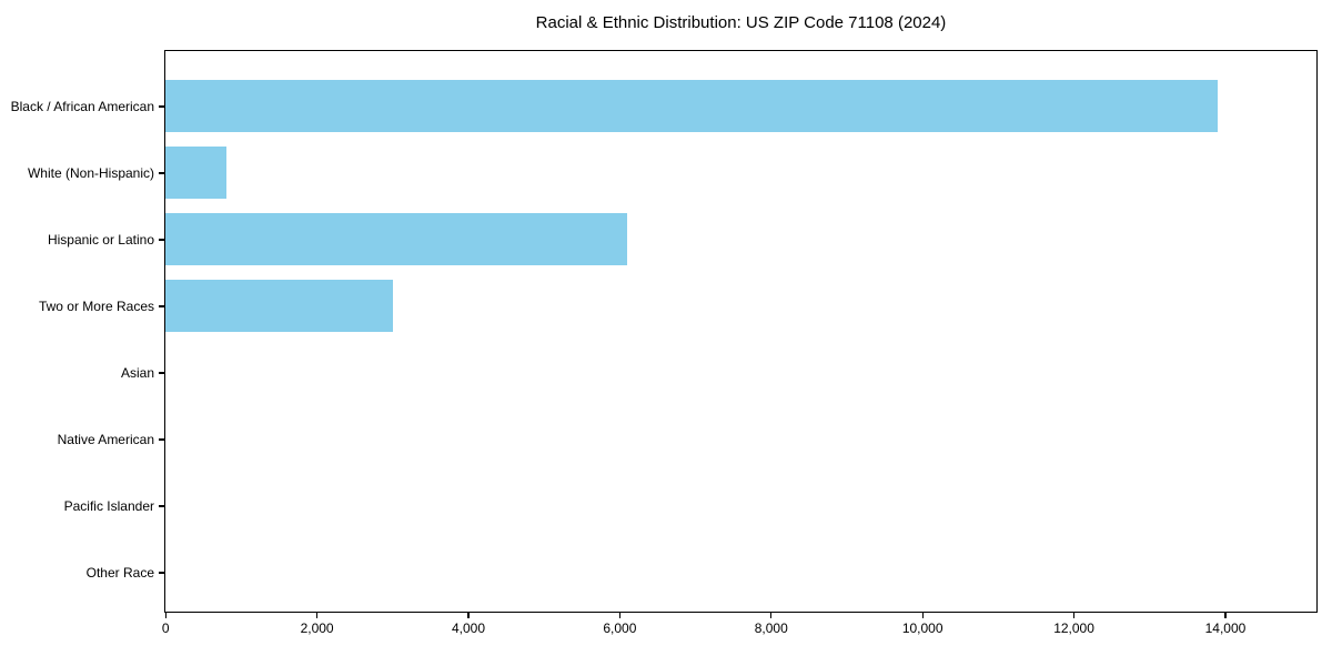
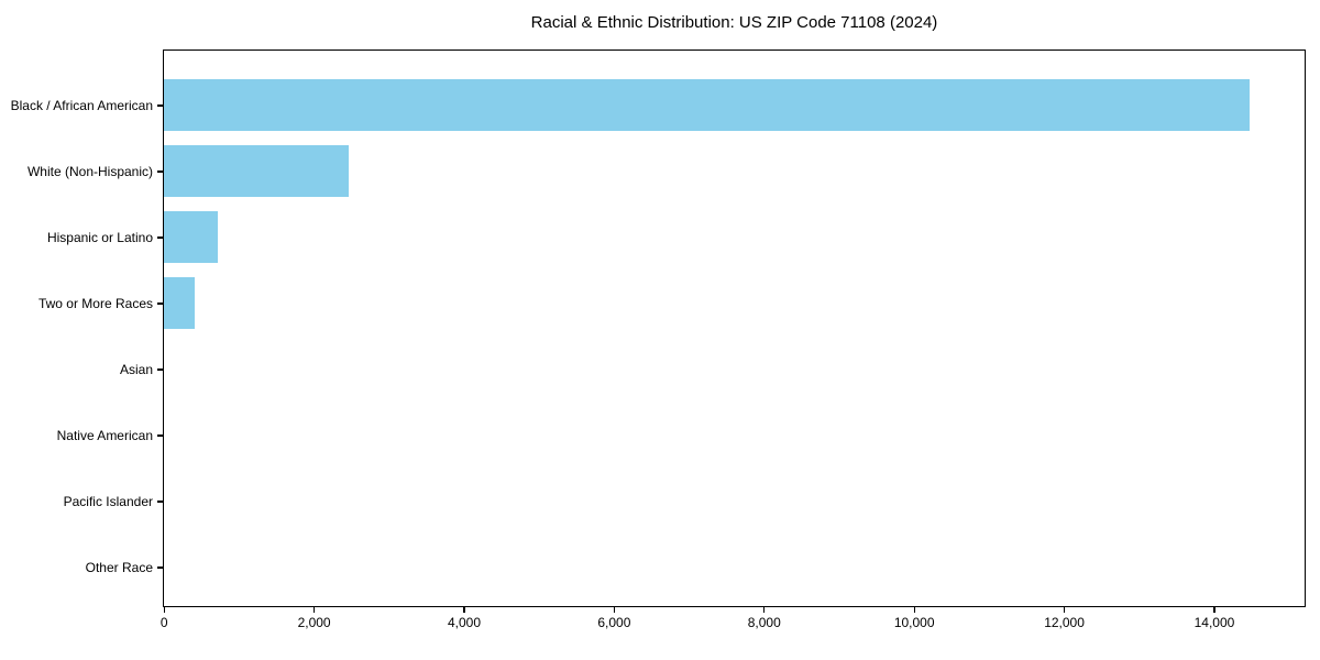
Black / African American: 13900 -> 14500
White (Non-Hispanic): 800 -> 2500
Hispanic or Latino: 6100 -> 700
Two or More Races: 3000 -> 400
